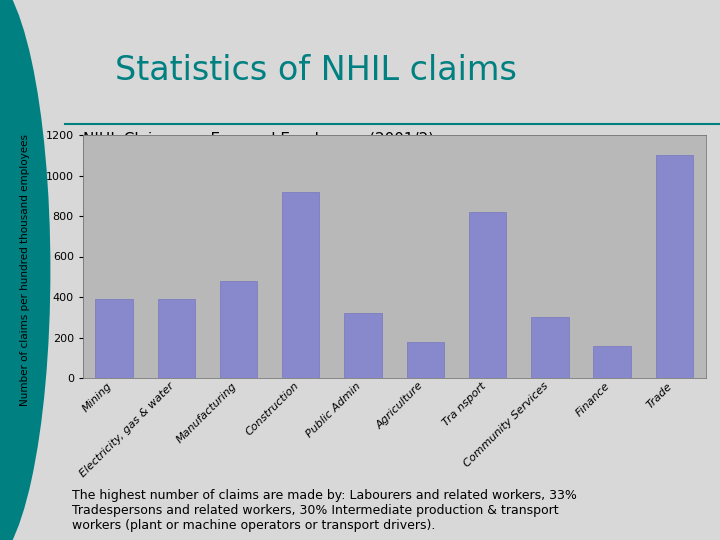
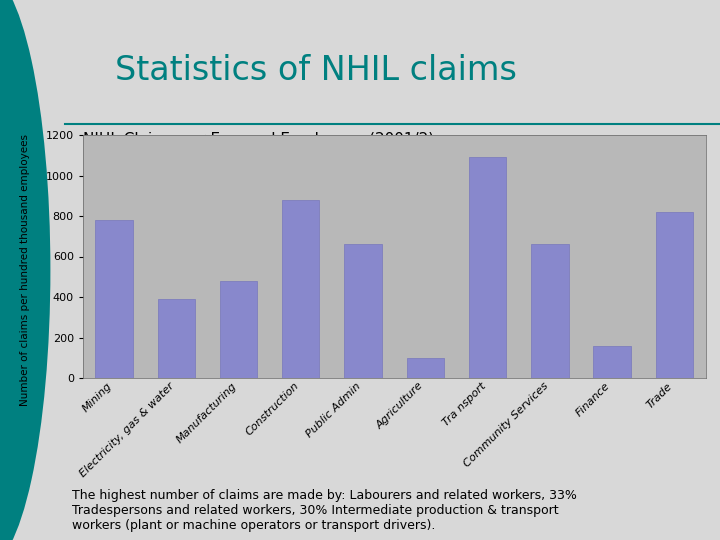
Mining: 390 -> 780
Construction: 920 -> 880
Public Admin: 320 -> 660
Agriculture: 180 -> 100
Tra nsport: 820 -> 1090
Community Services: 300 -> 660
Trade: 1100 -> 820
